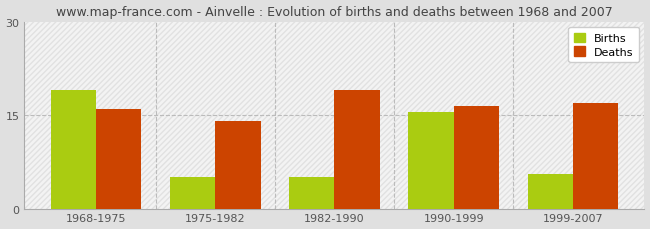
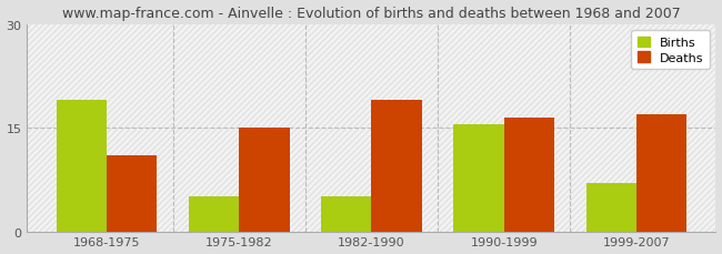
Deaths/1968-1975: 16.0 -> 11.0
Deaths/1975-1982: 14.0 -> 15.0
Births/1999-2007: 5.5 -> 7.0
